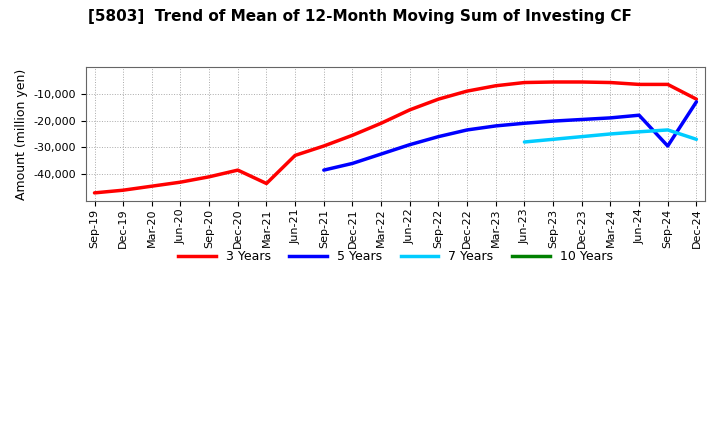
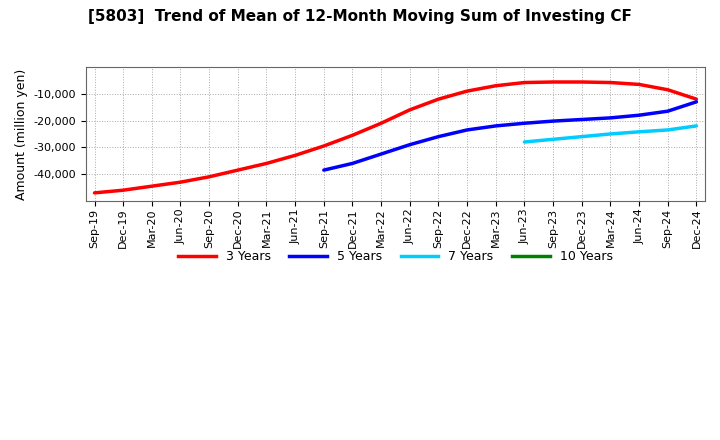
3 Years/Mar-21: -43,500 -> -36,000
3 Years/Sep-24: -6,500 -> -8,500
5 Years/Sep-24: -29,500 -> -16,500
7 Years/Dec-24: -27,000 -> -22,000
